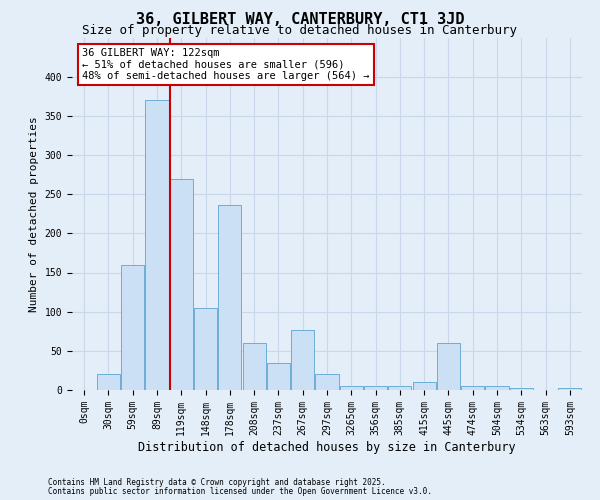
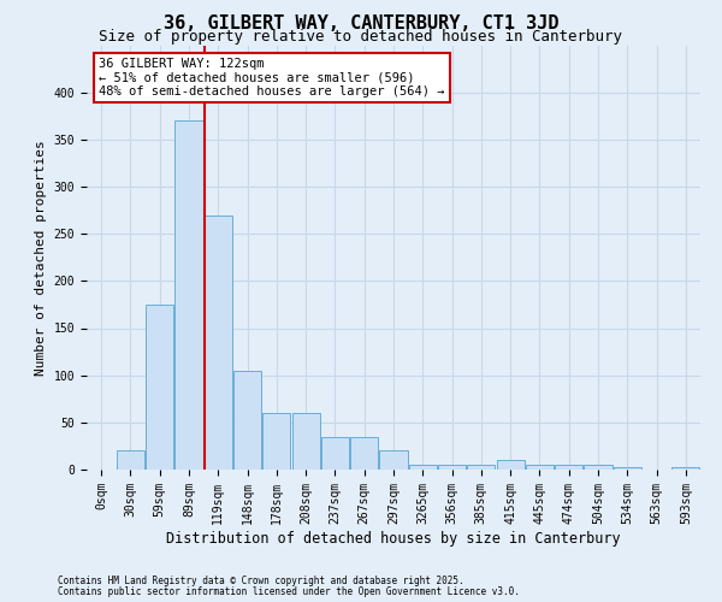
59sqm: 160 -> 175
178sqm: 236 -> 60
267sqm: 76 -> 35
445sqm: 60 -> 5
